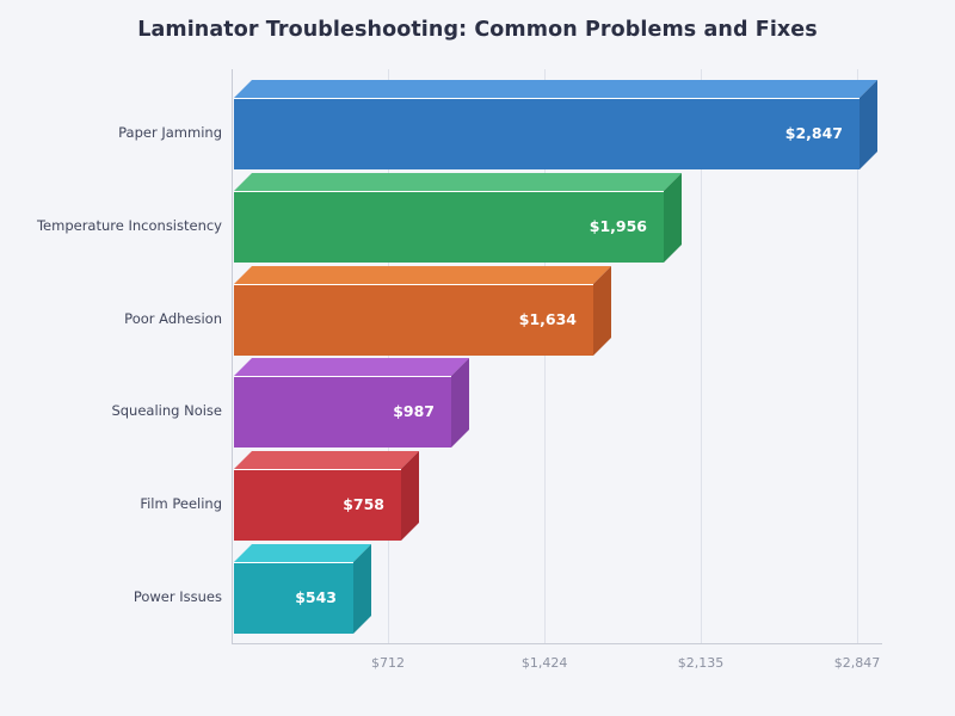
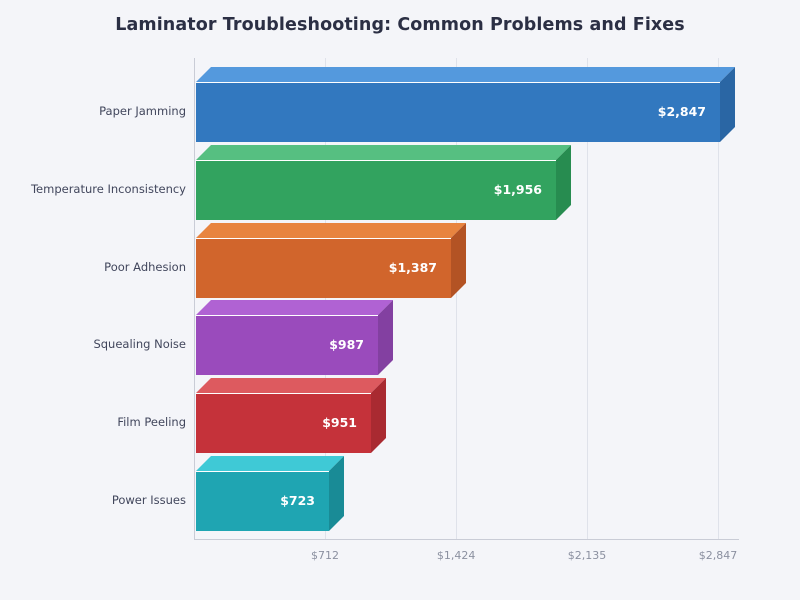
Poor Adhesion: $1,634 -> $1,387
Film Peeling: $758 -> $951
Power Issues: $543 -> $723
